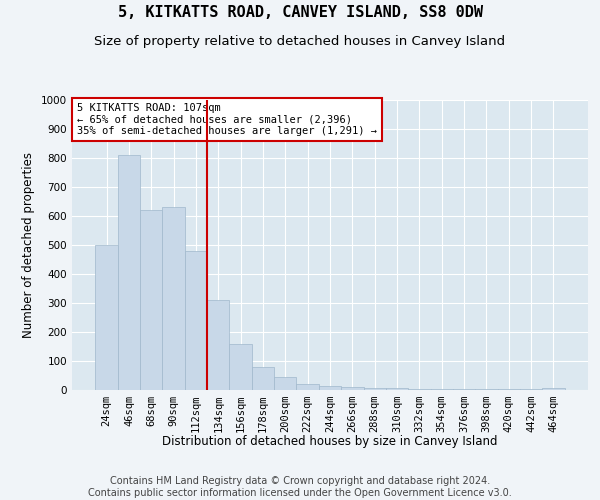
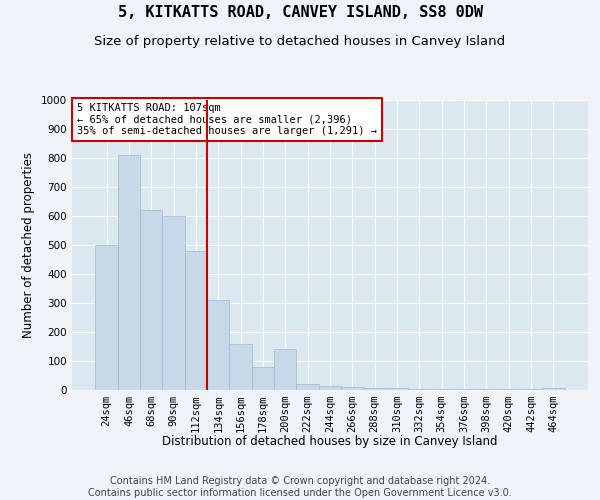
90sqm: 630 -> 600
200sqm: 45 -> 140
